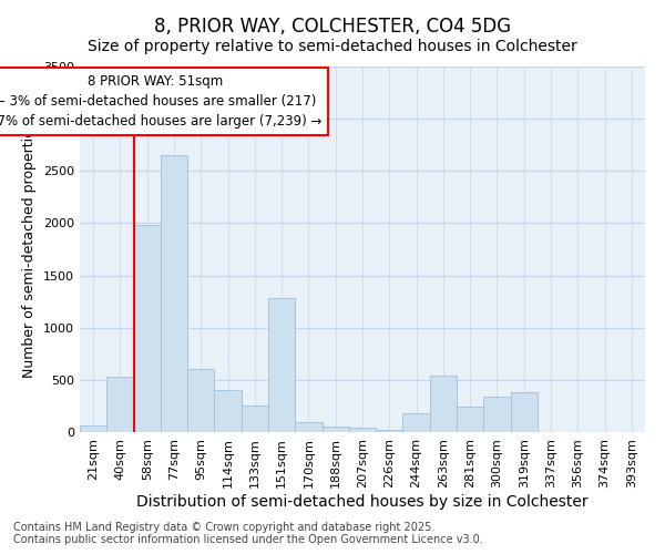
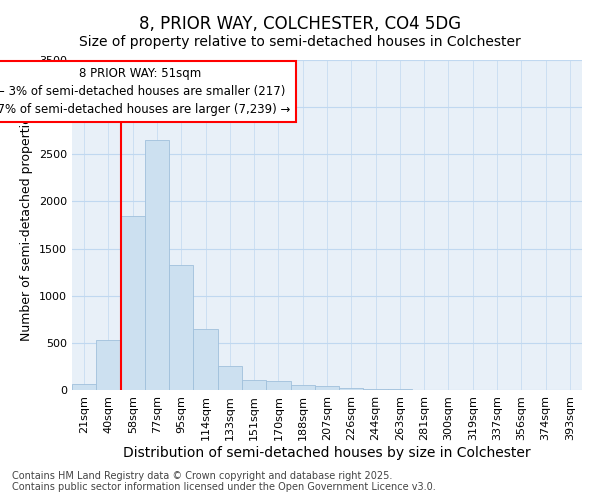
58sqm: 1980 -> 1850
95sqm: 600 -> 1330
114sqm: 400 -> 650
151sqm: 1280 -> 110
244sqm: 180 -> 20
263sqm: 540 -> 10
281sqm: 240 -> 0
300sqm: 340 -> 0
319sqm: 380 -> 0
